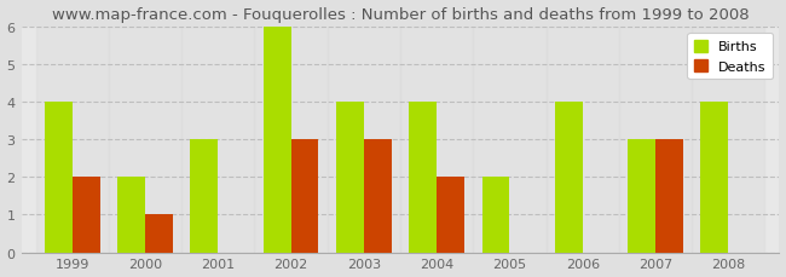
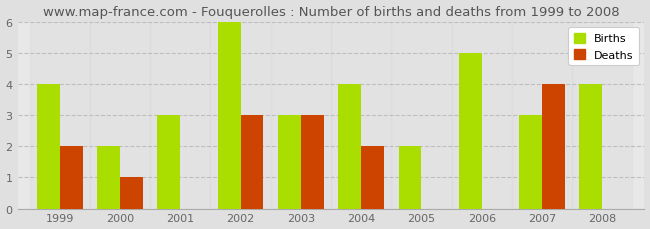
Births/2003: 4 -> 3
Births/2006: 4 -> 5
Deaths/2007: 3 -> 4
